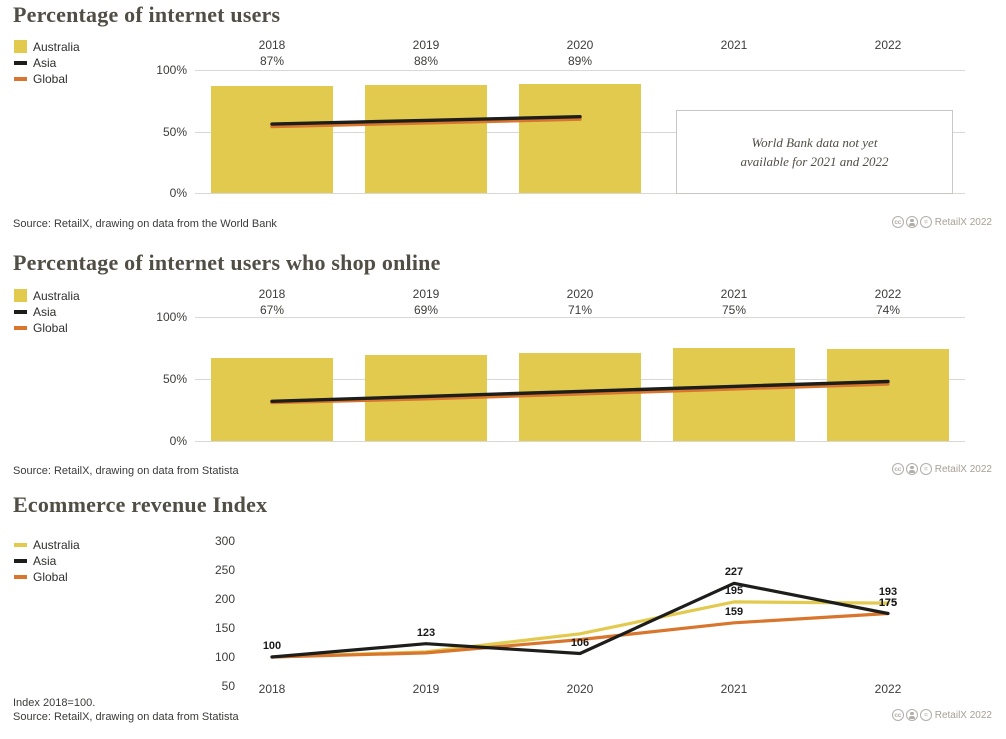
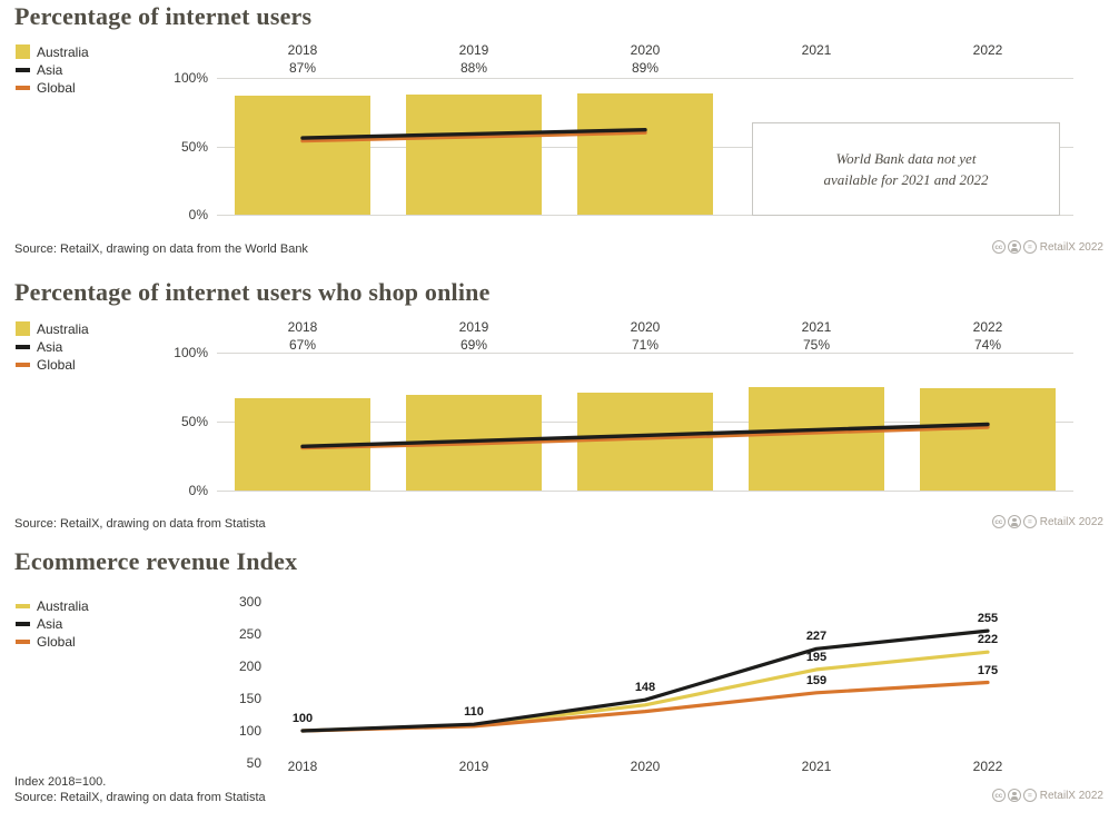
Ecommerce revenue Index/Asia/2019: 123 -> 110
Ecommerce revenue Index/Asia/2020: 106 -> 148
Ecommerce revenue Index/Australia/2022: 193 -> 222
Ecommerce revenue Index/Asia/2022: 175 -> 255
